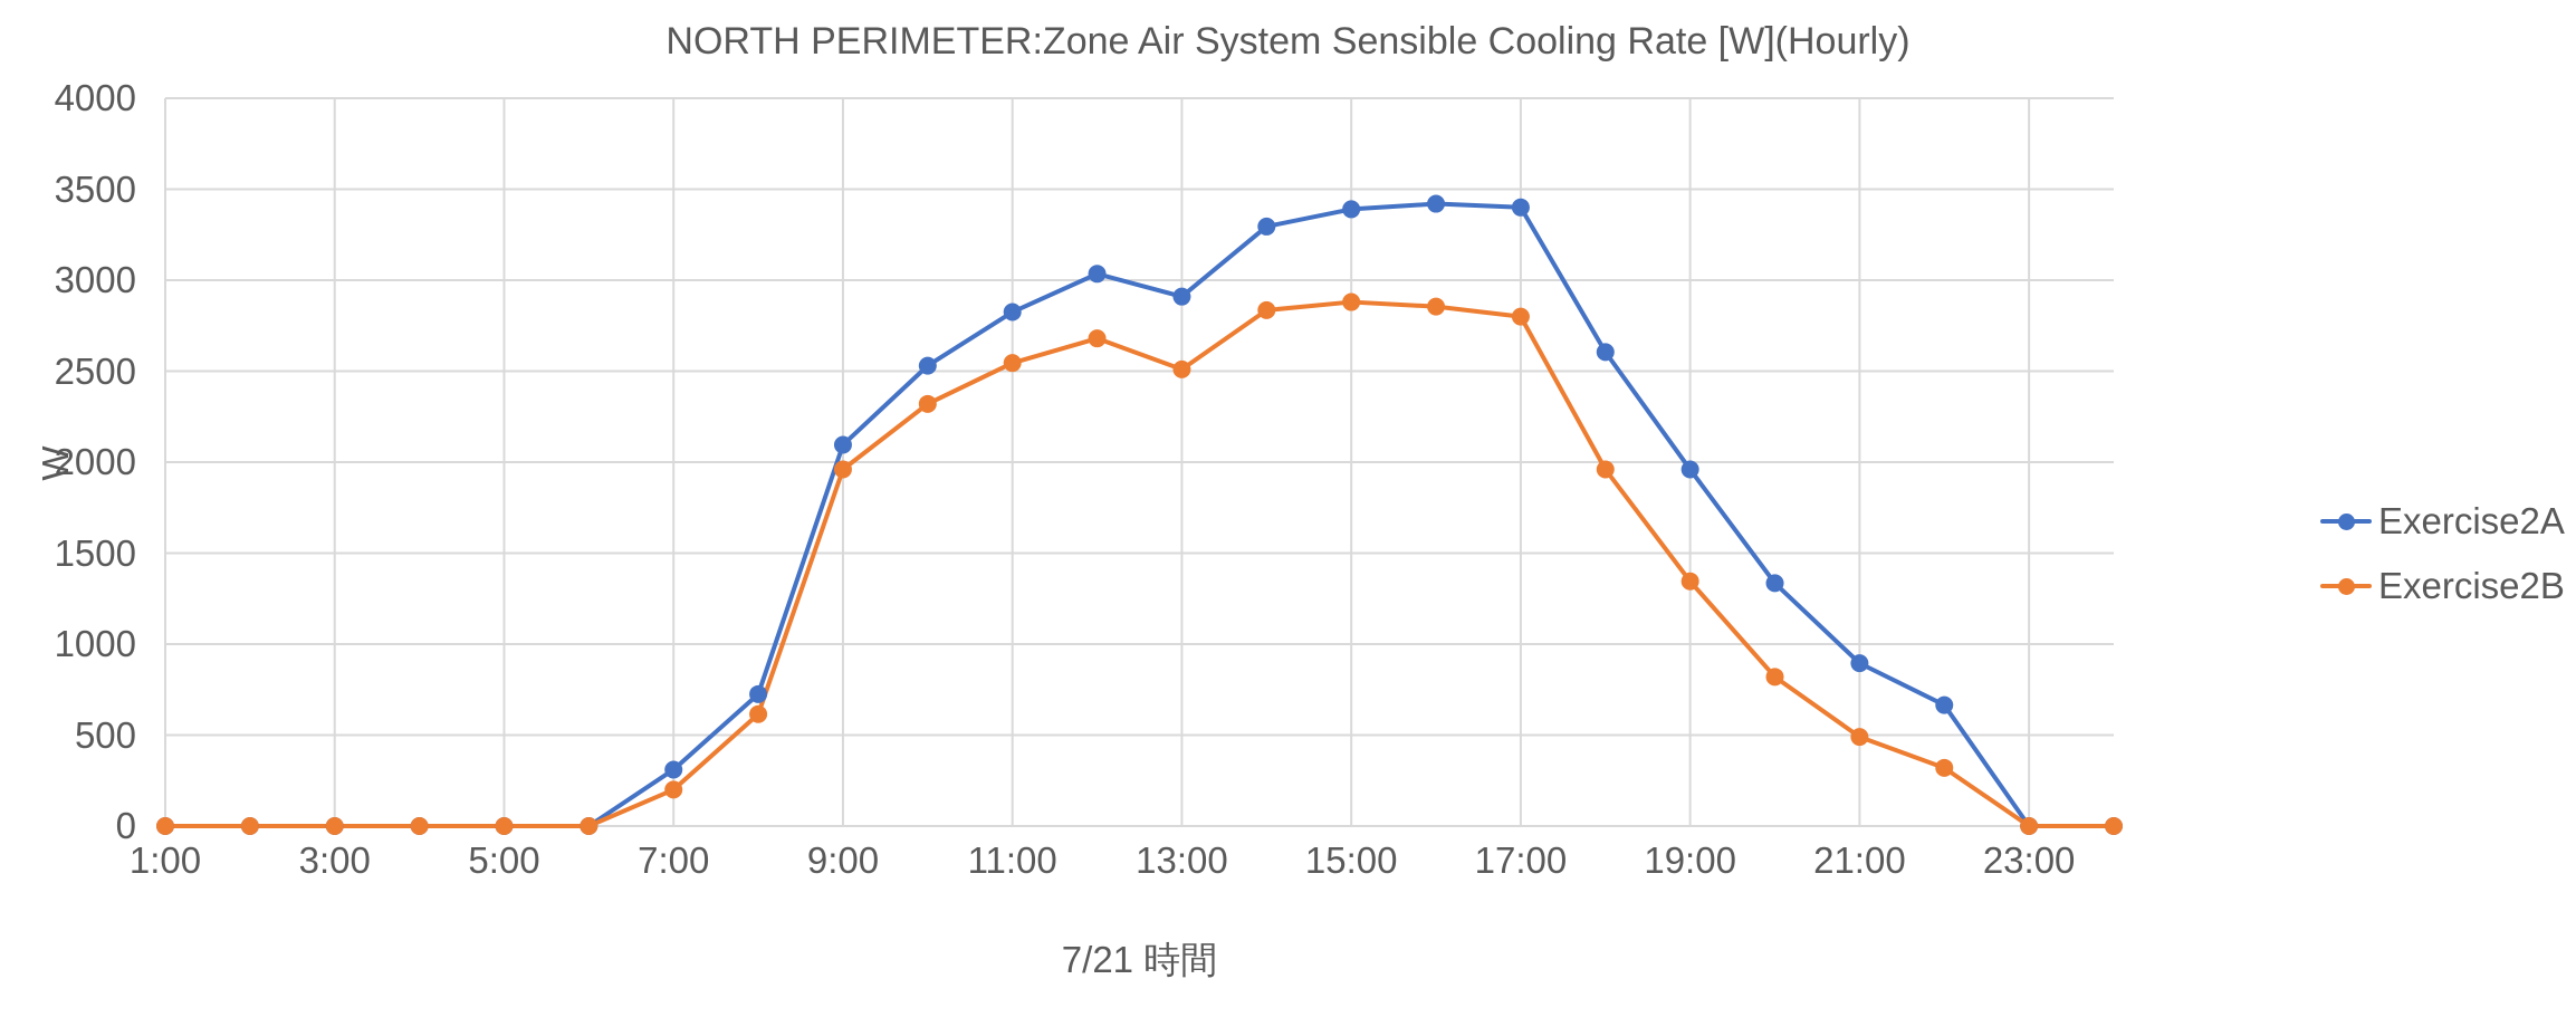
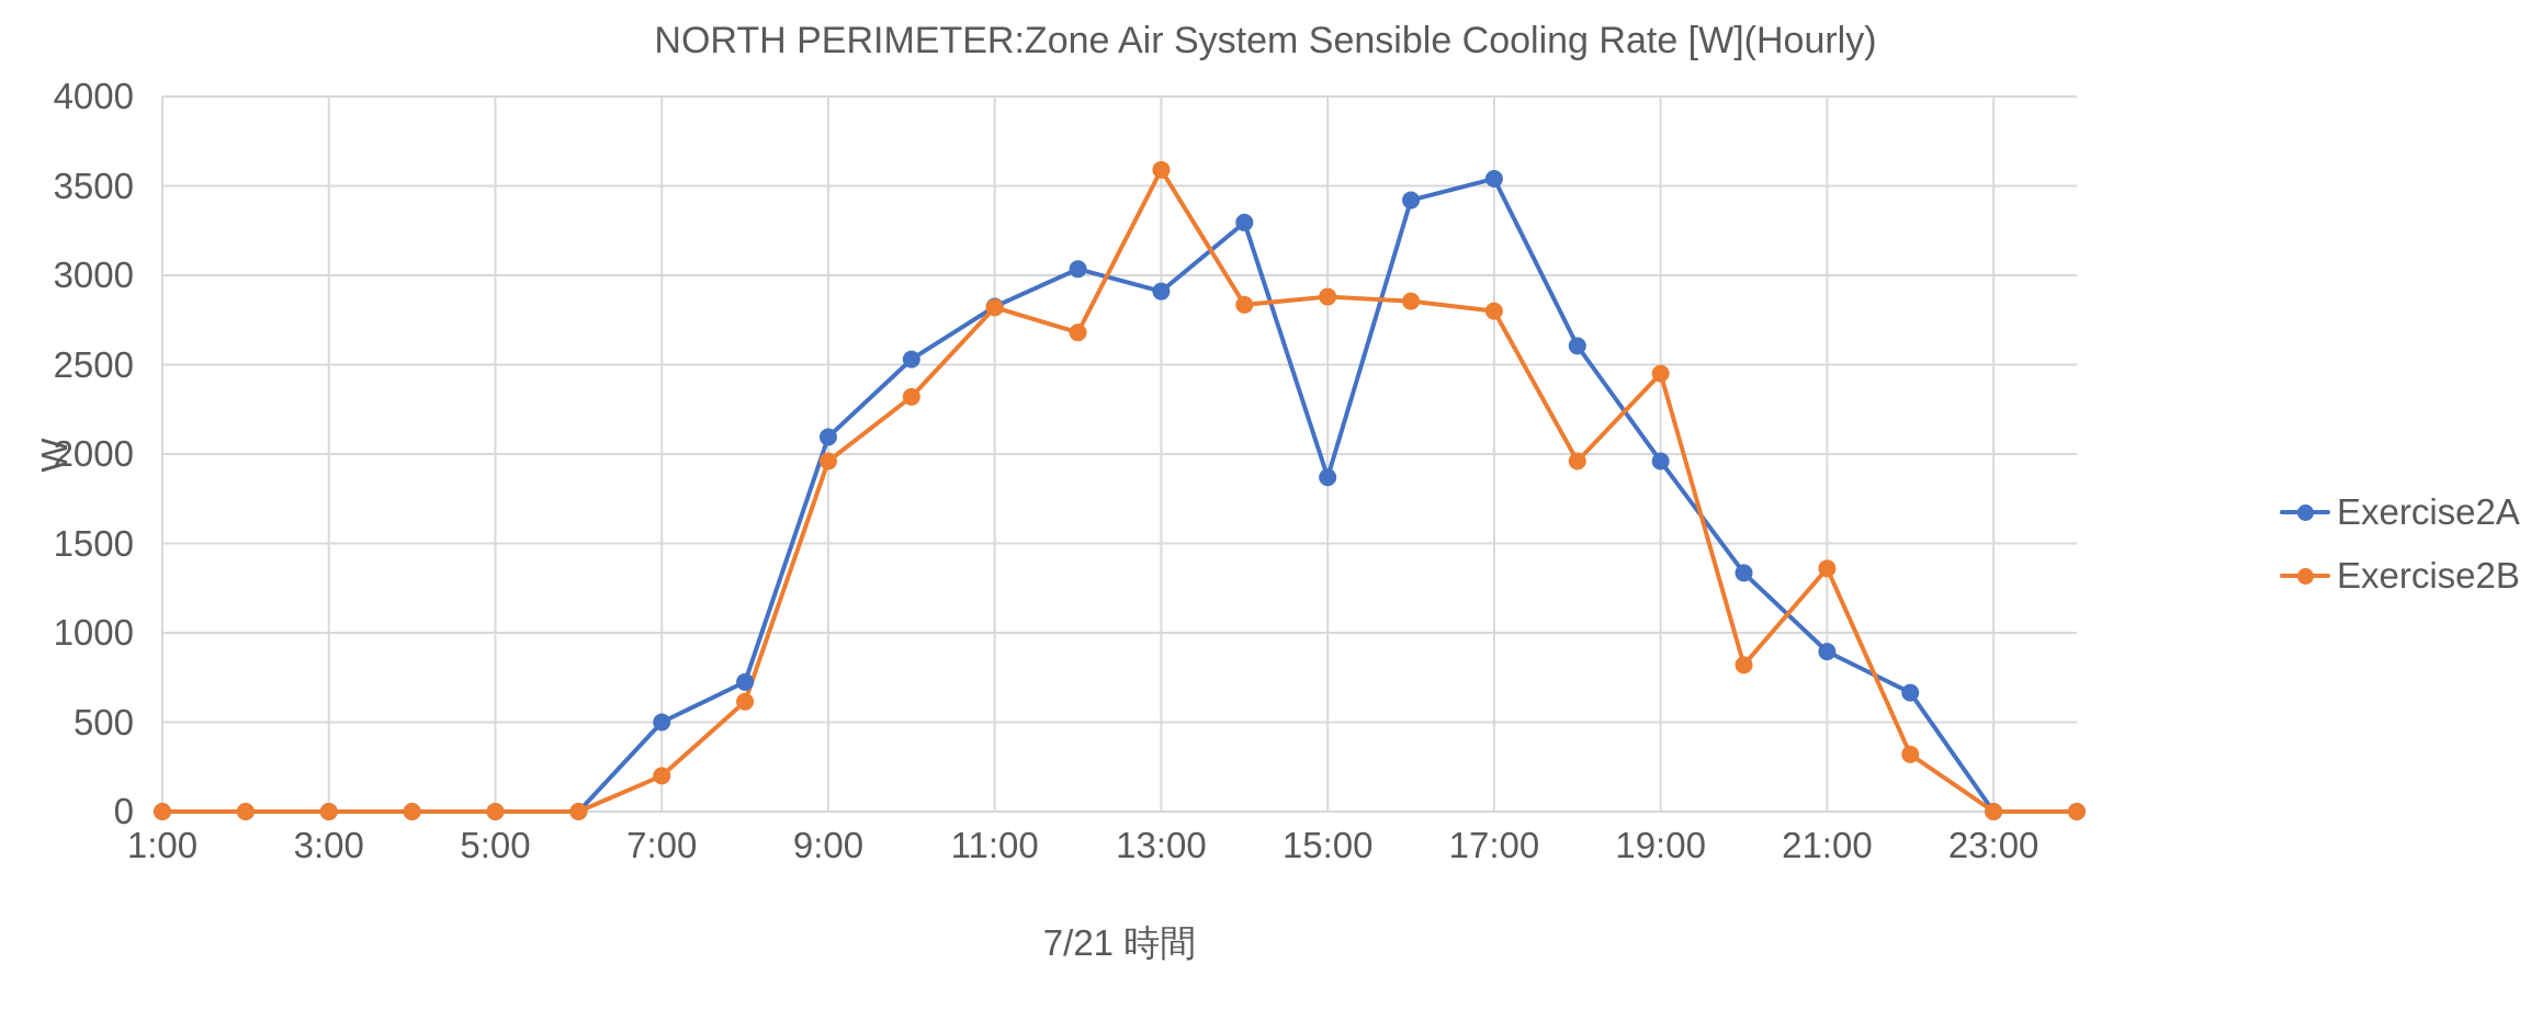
Exercise2A/7:00: 310 -> 500
Exercise2B/11:00: 2540 -> 2820
Exercise2B/13:00: 2510 -> 3590
Exercise2A/15:00: 3390 -> 1870
Exercise2A/17:00: 3400 -> 3540
Exercise2B/19:00: 1340 -> 2450
Exercise2B/21:00: 490 -> 1360
